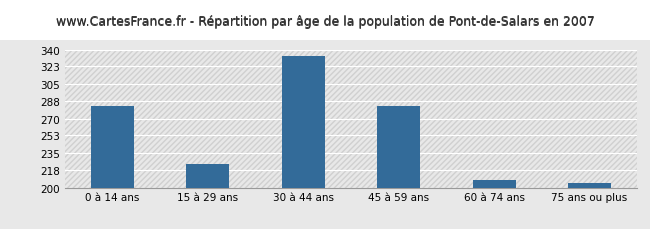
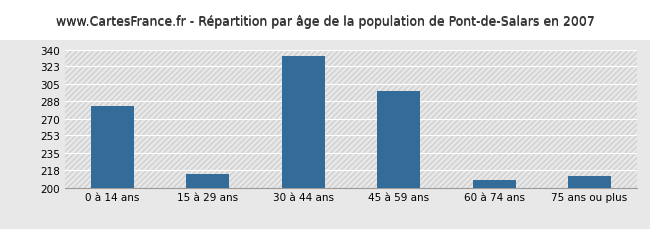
15 à 29 ans: 224 -> 214
45 à 59 ans: 283 -> 298
75 ans ou plus: 205 -> 212
